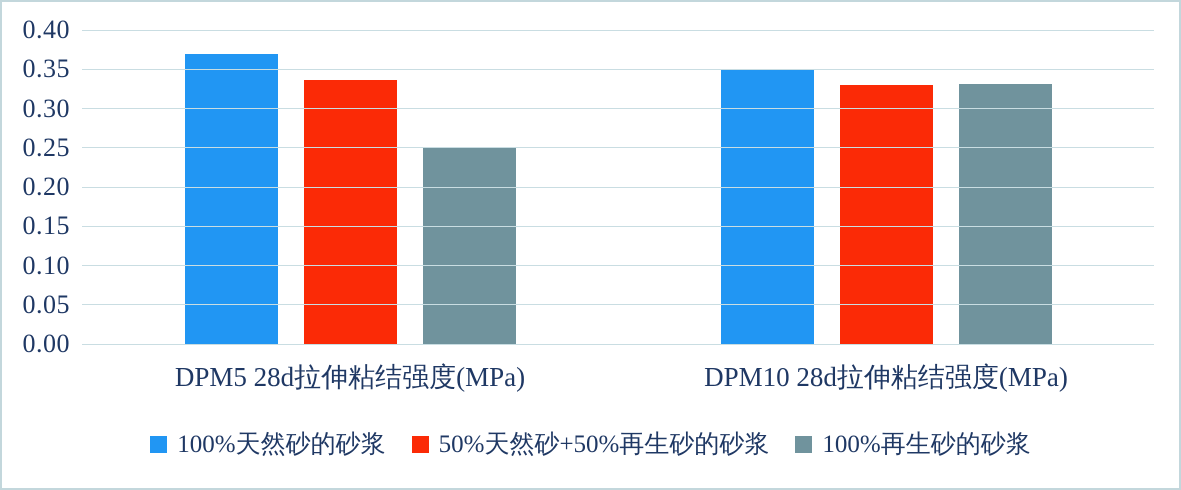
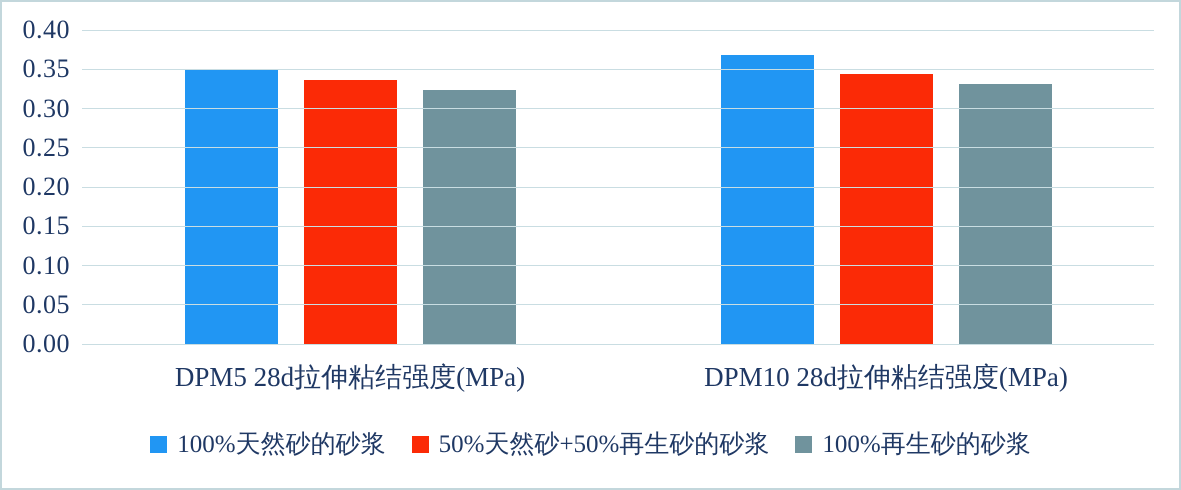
100%天然砂的砂浆/DPM5 28d拉伸粘结强度(MPa): 0.37 -> 0.35
100%再生砂的砂浆/DPM5 28d拉伸粘结强度(MPa): 0.25 -> 0.32
100%天然砂的砂浆/DPM10 28d拉伸粘结强度(MPa): 0.35 -> 0.37
50%天然砂+50%再生砂的砂浆/DPM10 28d拉伸粘结强度(MPa): 0.33 -> 0.34
